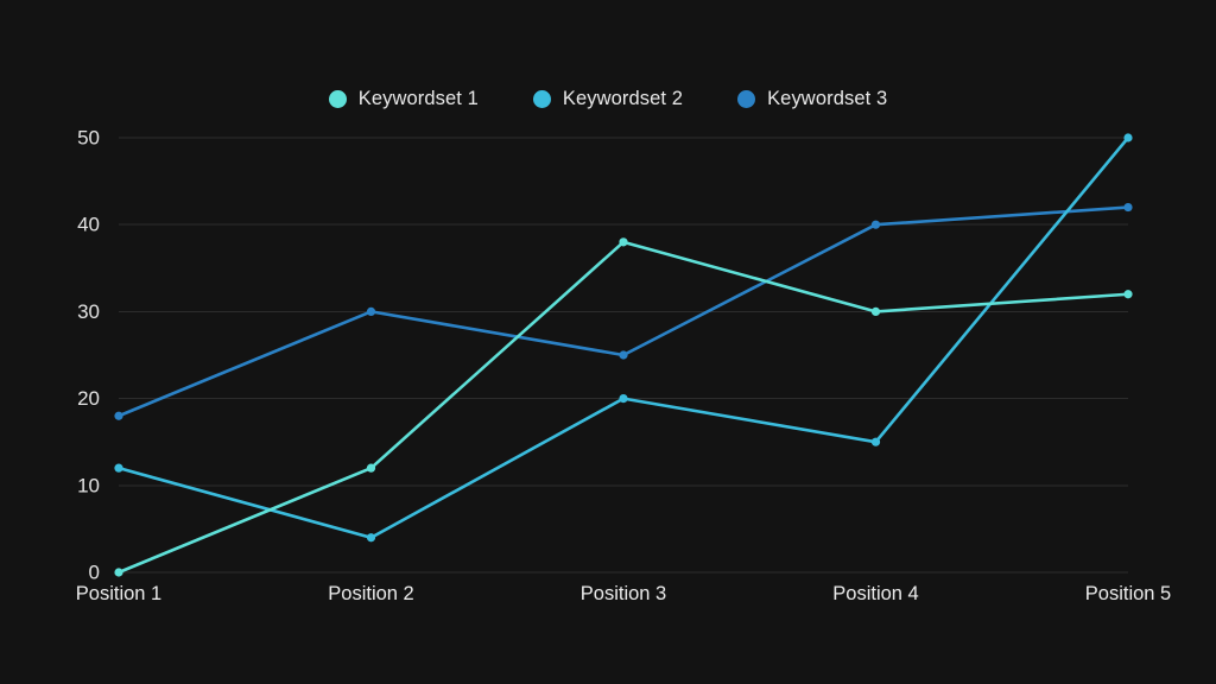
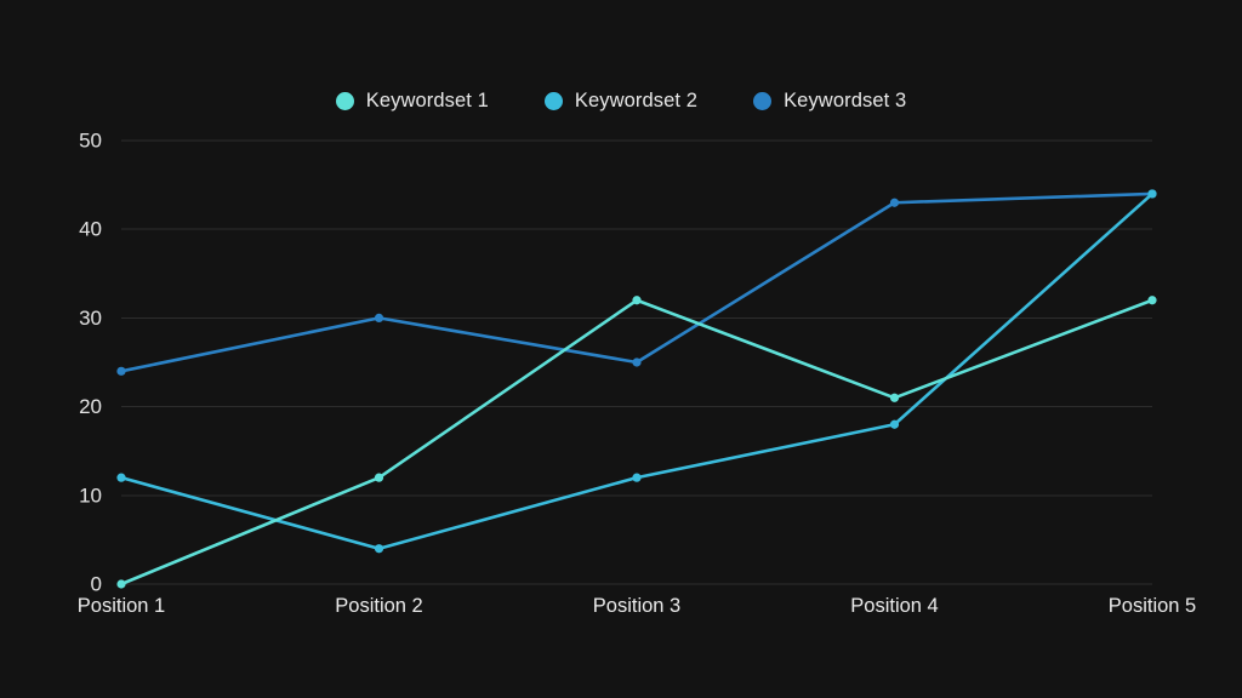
Keywordset 3/Position 1: 18 -> 24
Keywordset 1/Position 3: 38 -> 32
Keywordset 2/Position 3: 20 -> 12
Keywordset 1/Position 4: 30 -> 21
Keywordset 2/Position 4: 15 -> 18
Keywordset 3/Position 4: 40 -> 43
Keywordset 2/Position 5: 50 -> 44
Keywordset 3/Position 5: 42 -> 44
